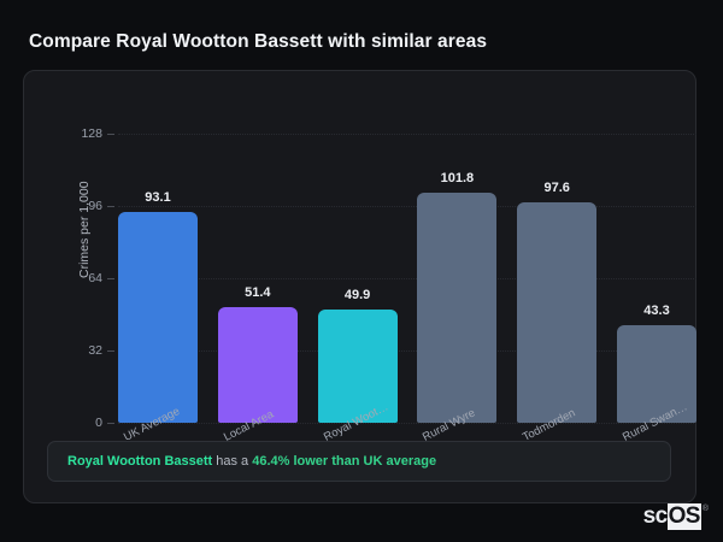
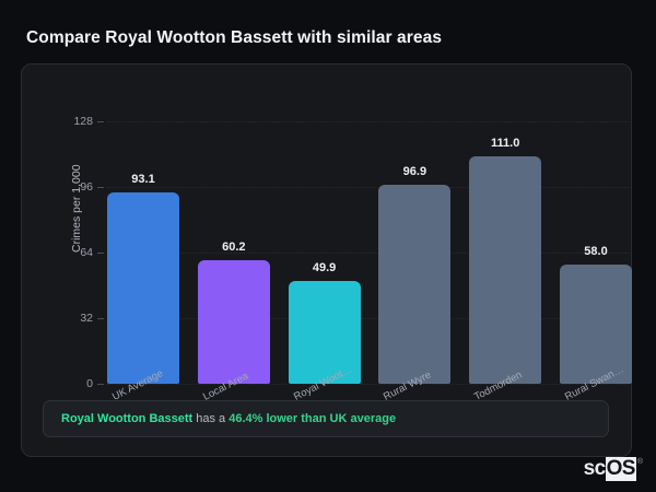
Local Area: 51.4 -> 60.2
Rural Wyre: 101.8 -> 96.9
Todmorden: 97.6 -> 111.0
Rural Swan…: 43.3 -> 58.0
